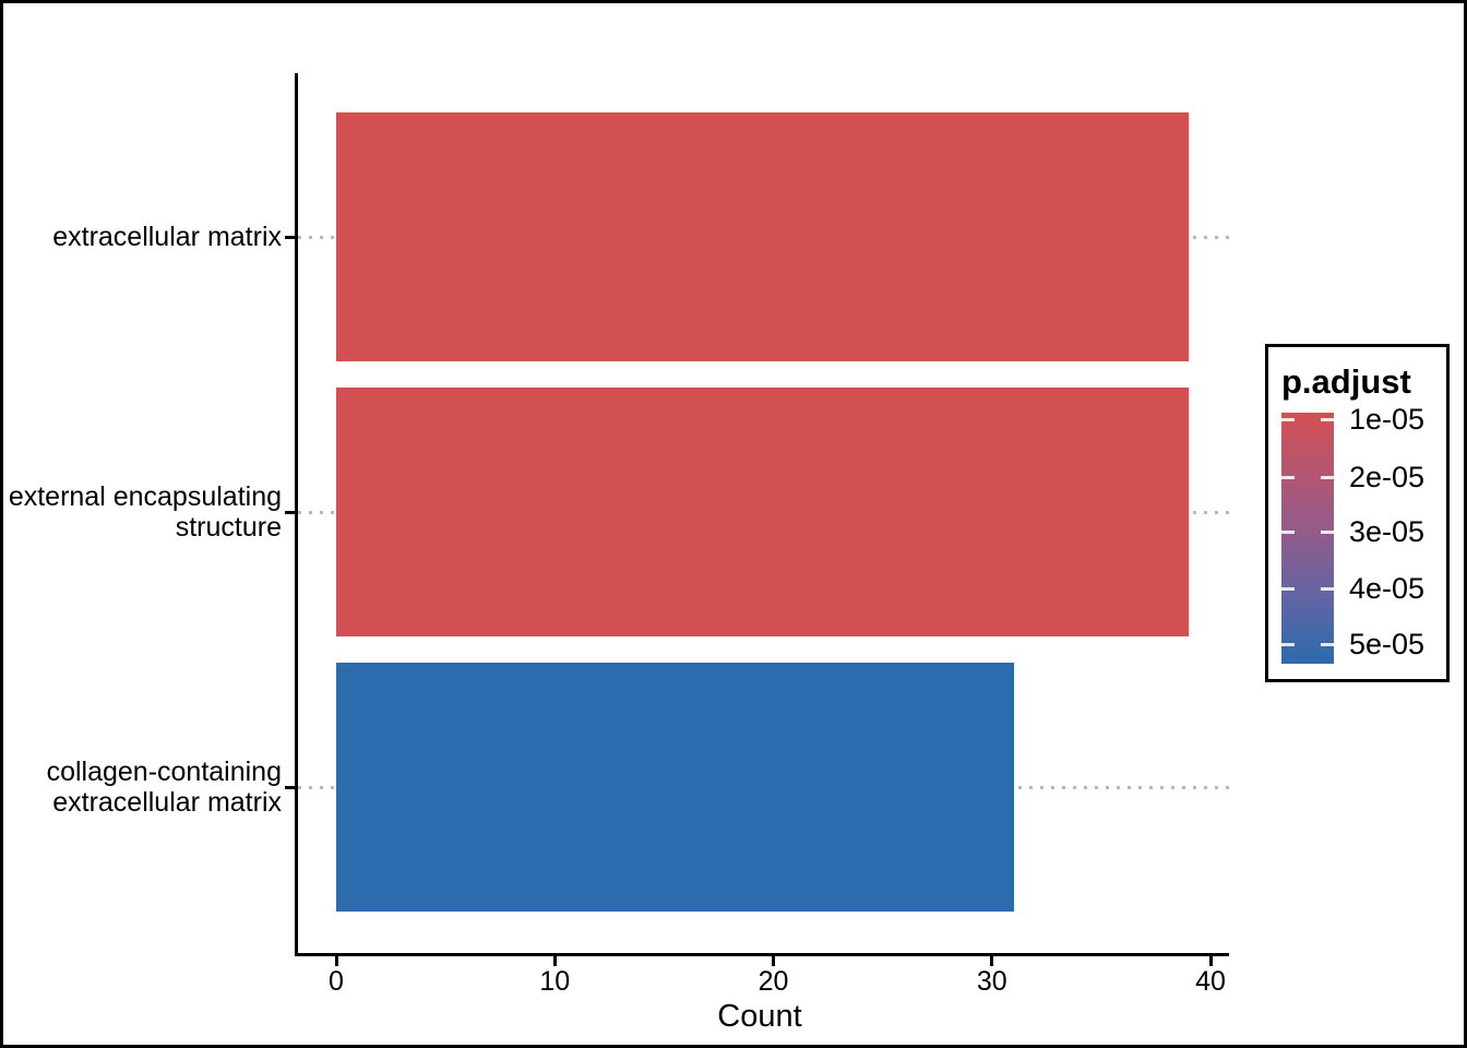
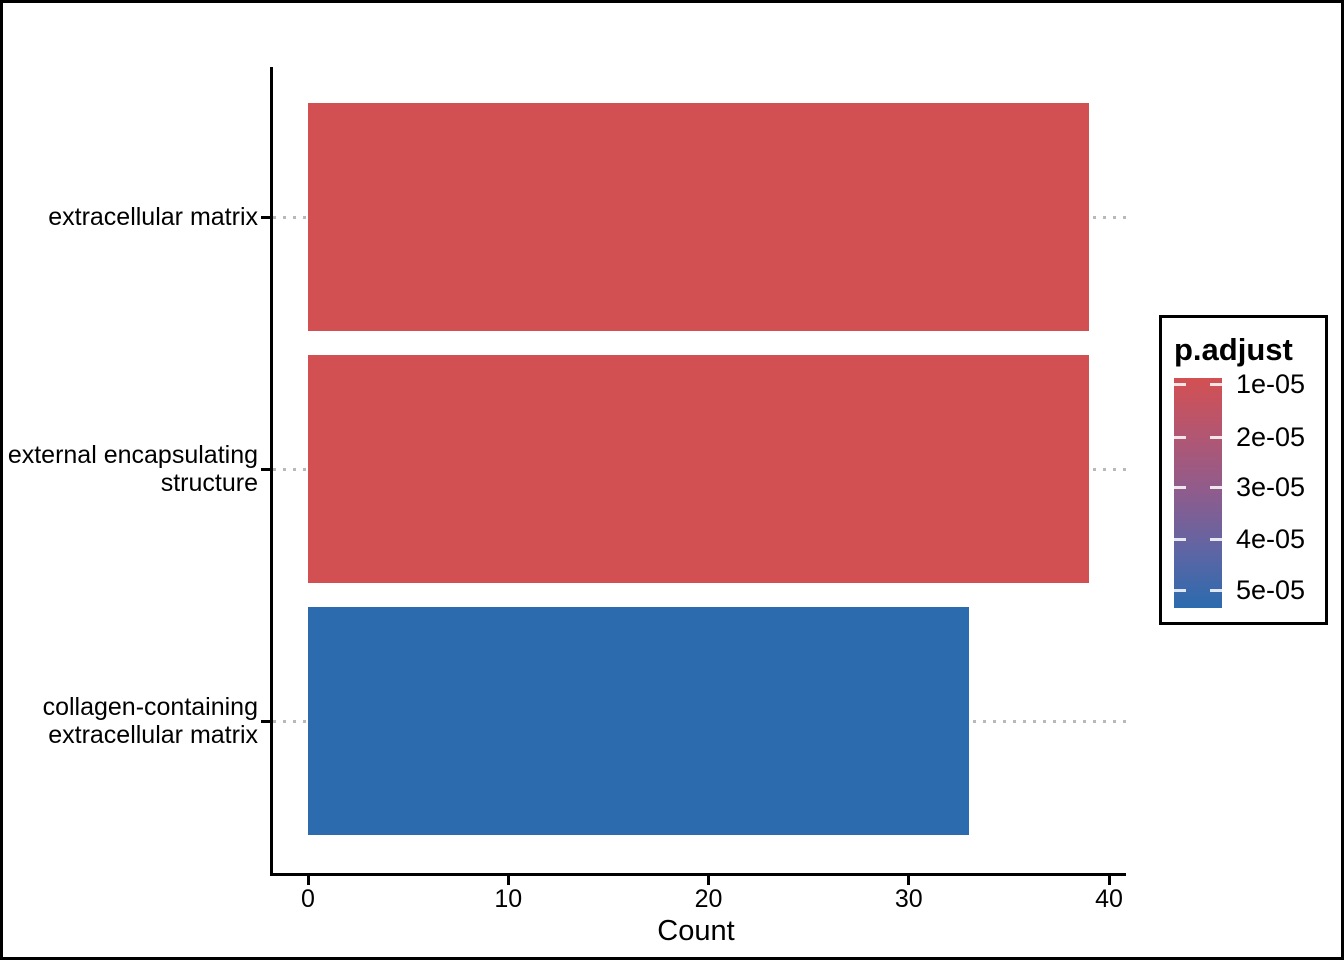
collagen-containing extracellular matrix: 31 -> 33
